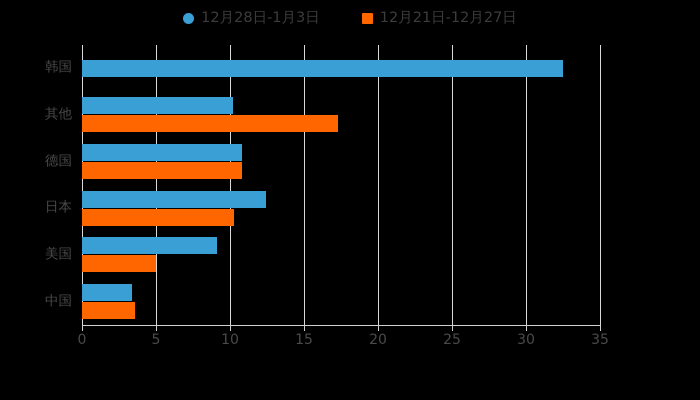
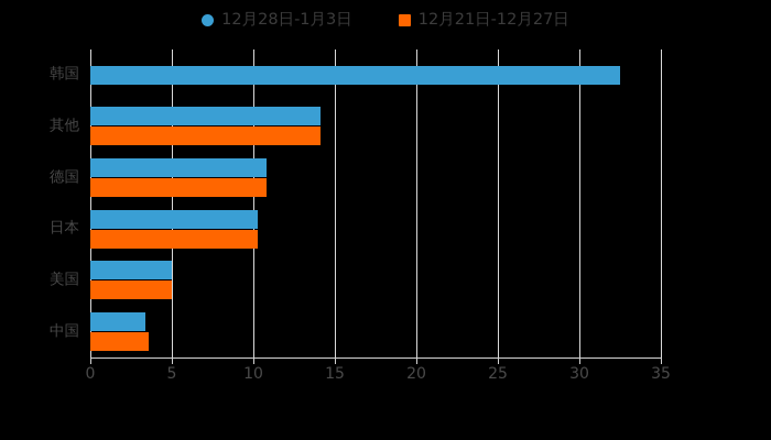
12月28日-1月3日/其他: 10.2 -> 14.1
12月21日-12月27日/其他: 17.3 -> 14.1
12月28日-1月3日/日本: 12.4 -> 10.3
12月28日-1月3日/美国: 9.1 -> 5.0
